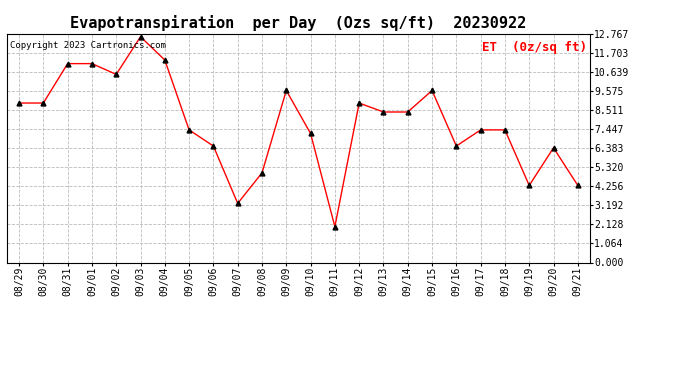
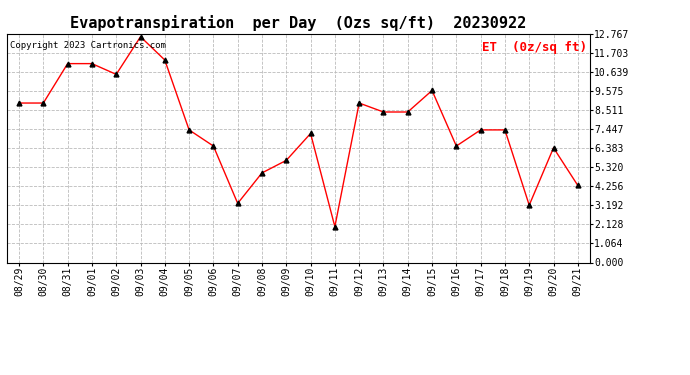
09/09: 9.6 -> 5.7
09/19: 4.3 -> 3.2
